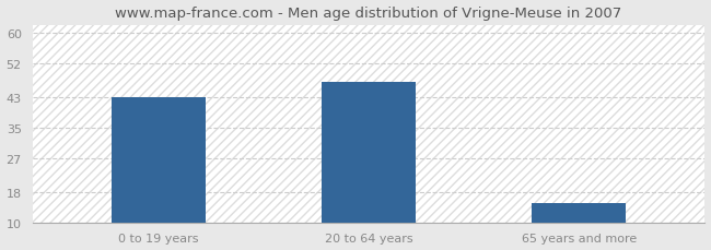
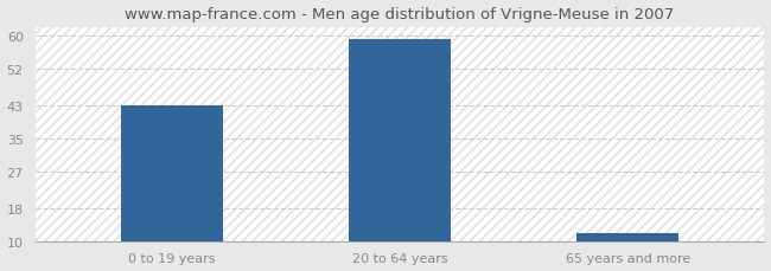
20 to 64 years: 47 -> 59
65 years and more: 15 -> 12
